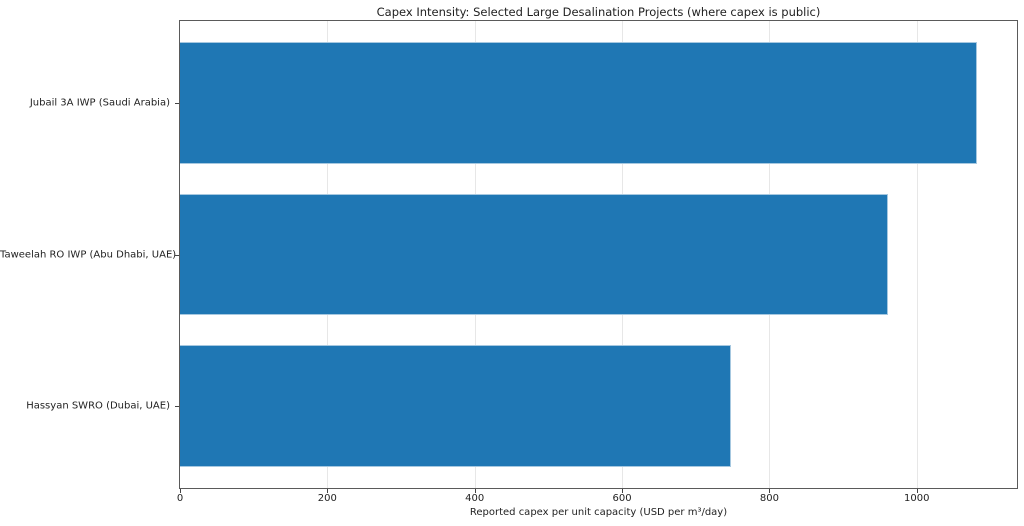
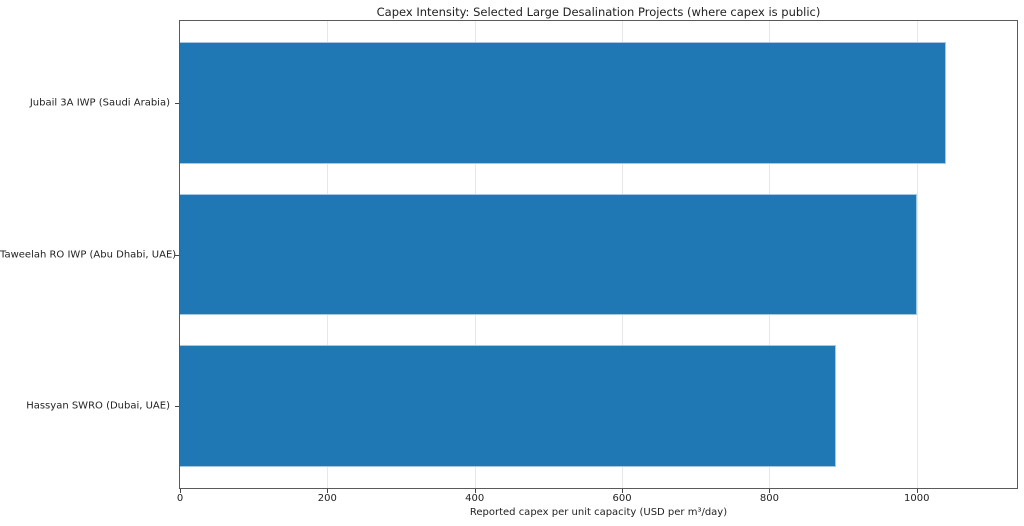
Jubail 3A IWP (Saudi Arabia): 1080 -> 1040
Taweelah RO IWP (Abu Dhabi, UAE): 960 -> 1000
Hassyan SWRO (Dubai, UAE): 750 -> 890
